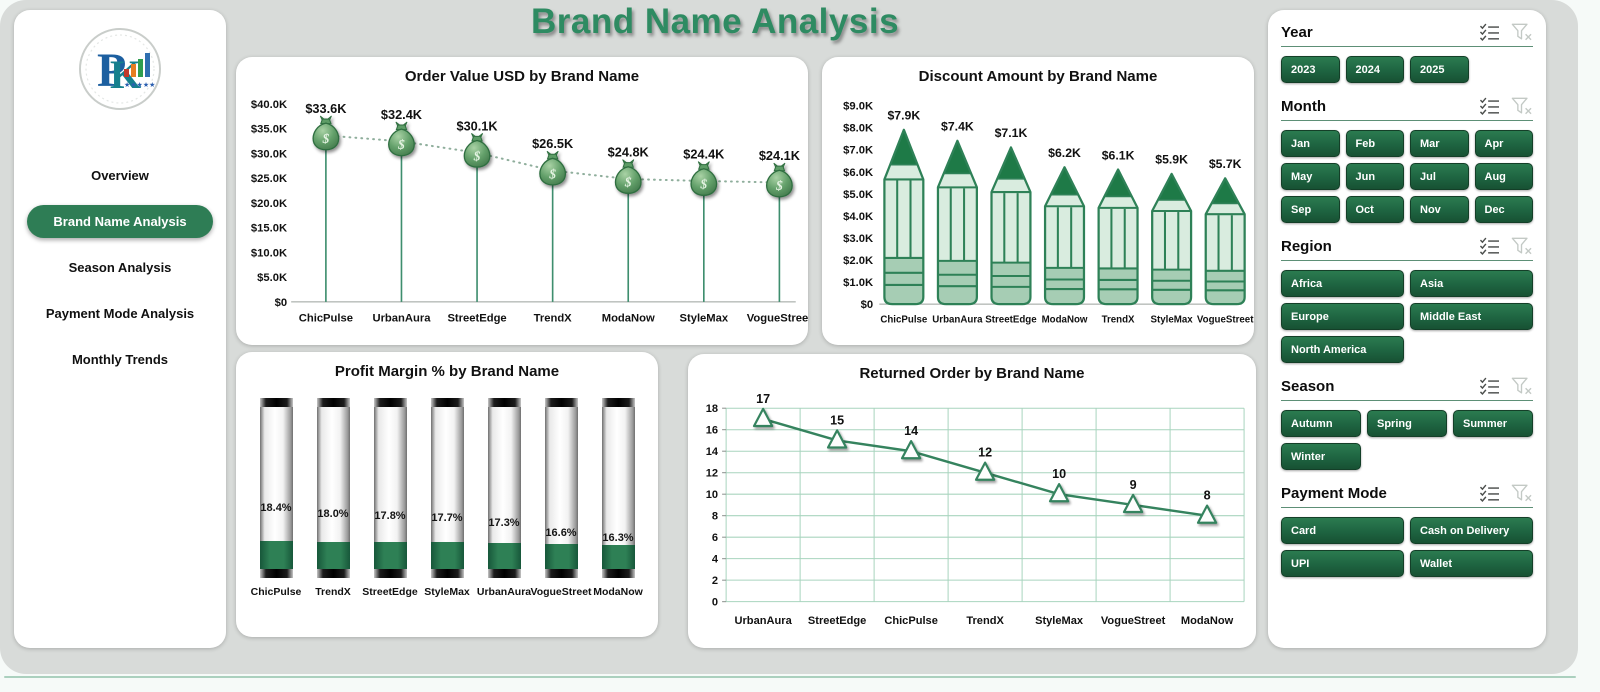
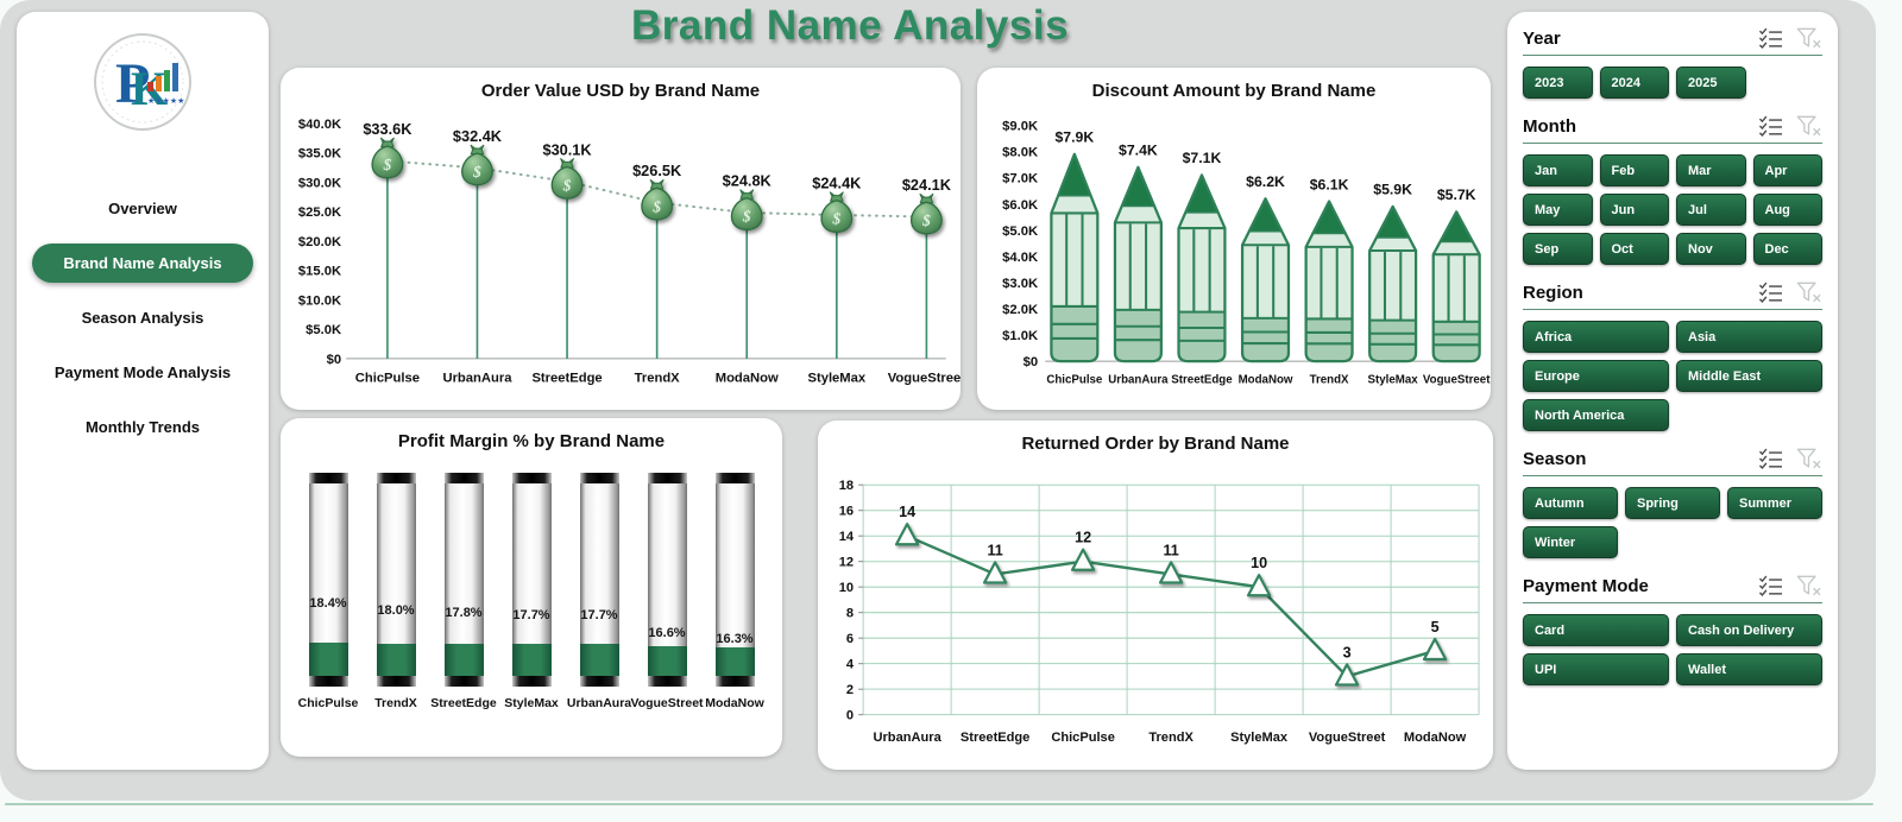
Profit Margin % by Brand Name/UrbanAura: 17.3% -> 17.7%
Returned Order by Brand Name/UrbanAura: 17 -> 14
Returned Order by Brand Name/StreetEdge: 15 -> 11
Returned Order by Brand Name/ChicPulse: 14 -> 12
Returned Order by Brand Name/TrendX: 12 -> 11
Returned Order by Brand Name/VogueStreet: 9 -> 3
Returned Order by Brand Name/ModaNow: 8 -> 5
